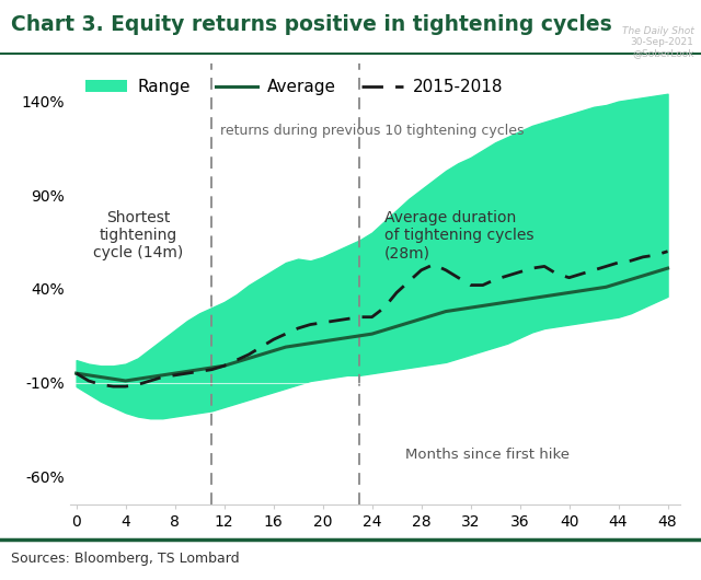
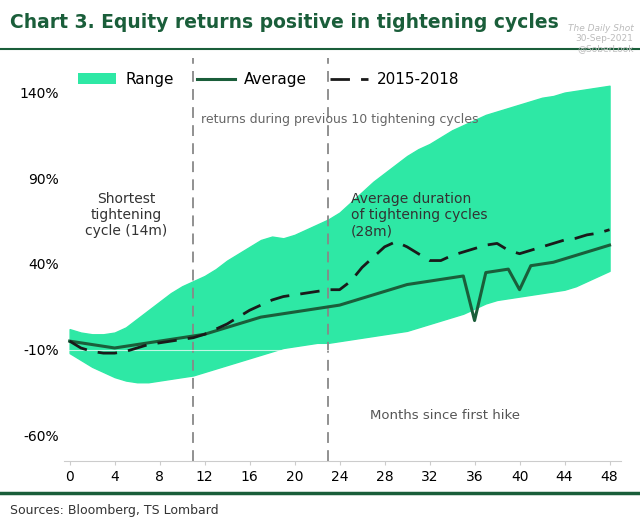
Average/36: 34% -> 7%
Average/40: 38% -> 25%
